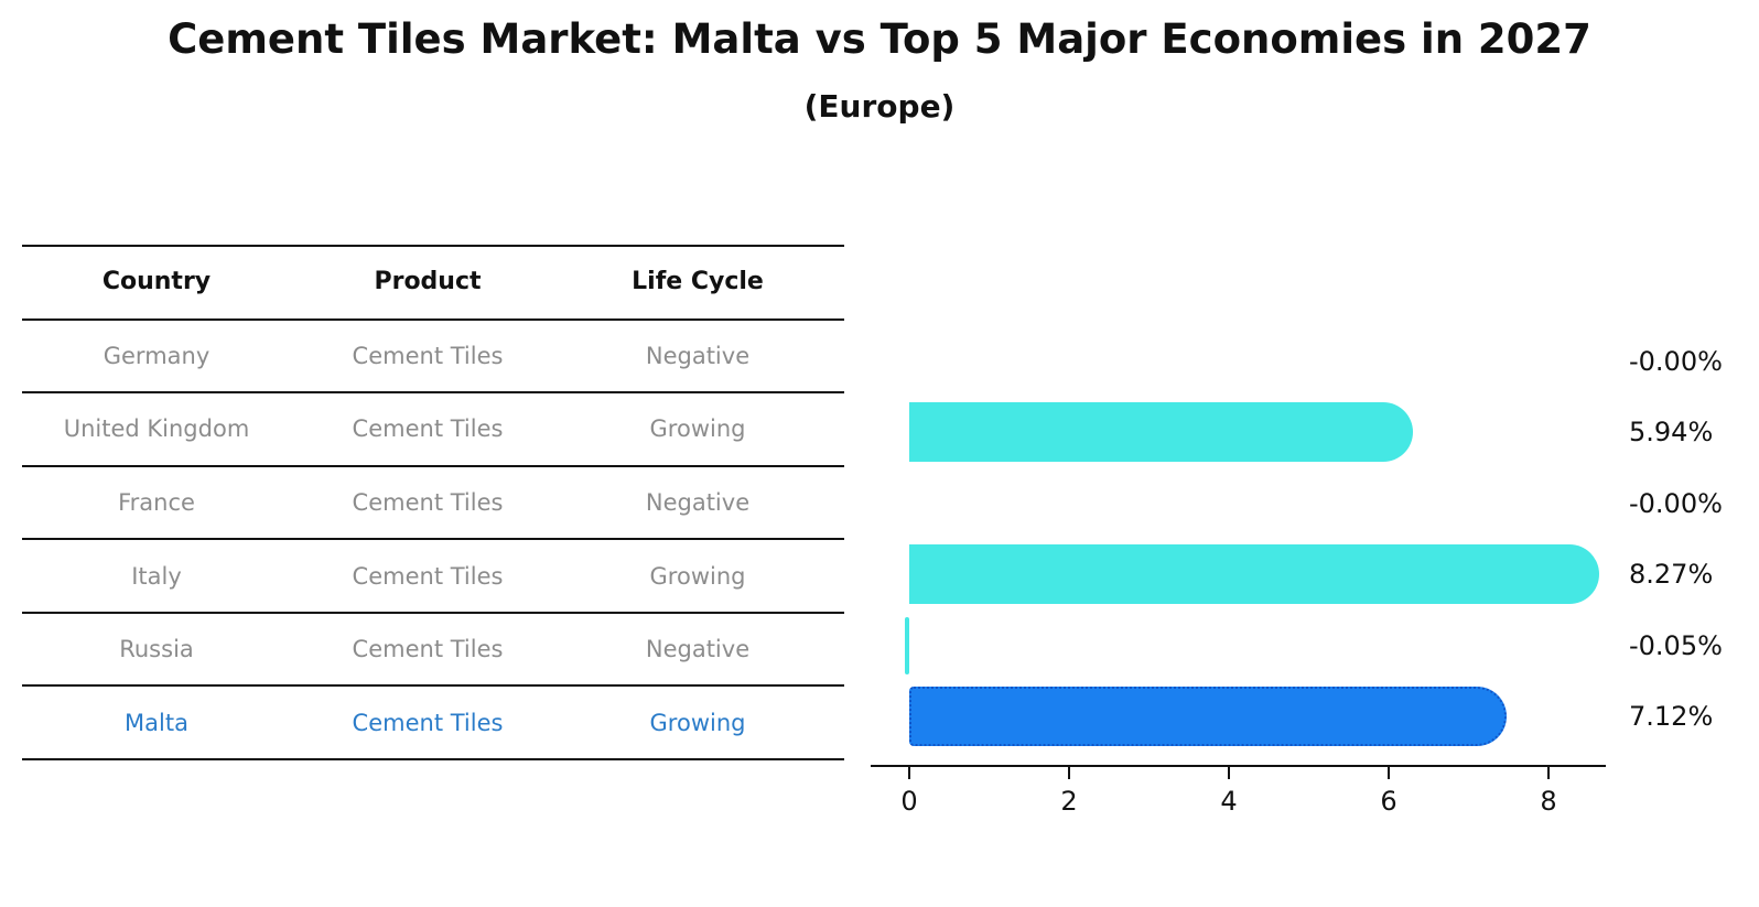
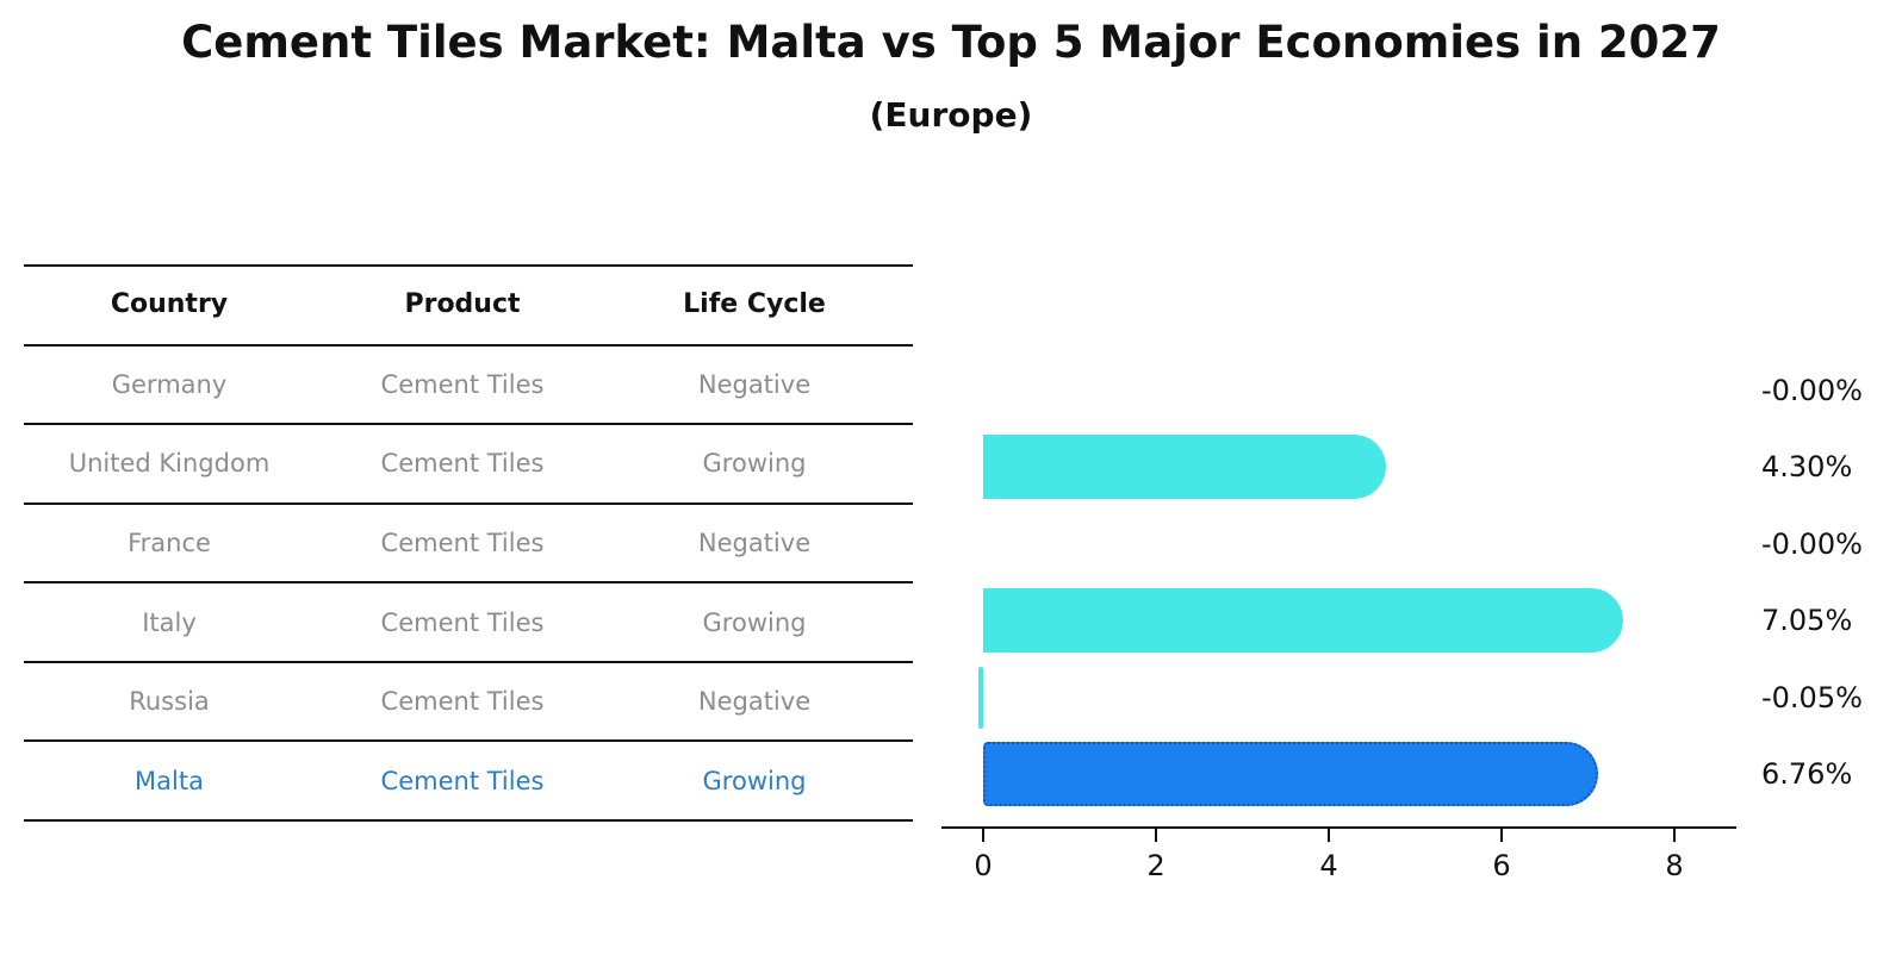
United Kingdom: 5.94% -> 4.30%
Italy: 8.27% -> 7.05%
Malta: 7.12% -> 6.76%
